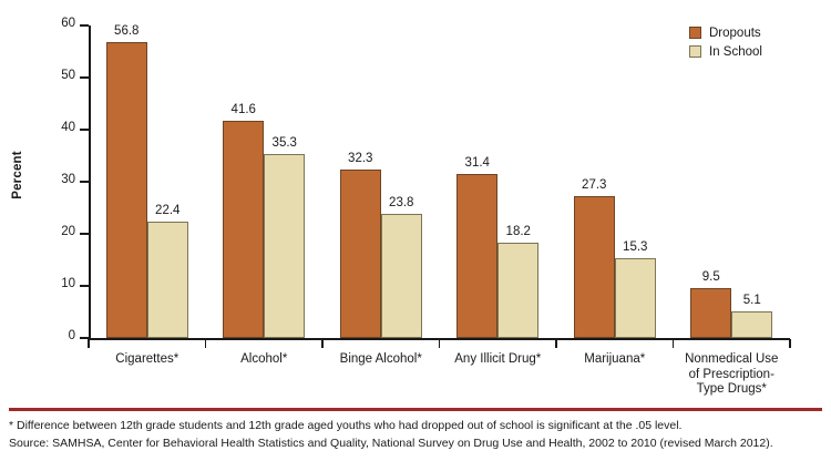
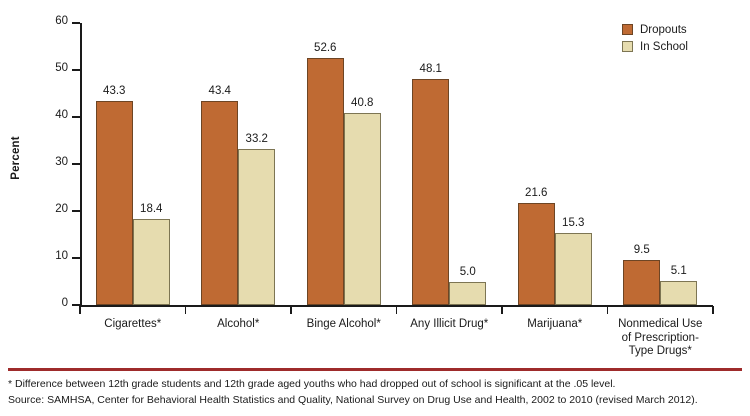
Dropouts/Cigarettes*: 56.8 -> 43.3
In School/Cigarettes*: 22.4 -> 18.4
Dropouts/Alcohol*: 41.6 -> 43.4
In School/Alcohol*: 35.3 -> 33.2
Dropouts/Binge Alcohol*: 32.3 -> 52.6
In School/Binge Alcohol*: 23.8 -> 40.8
Dropouts/Any Illicit Drug*: 31.4 -> 48.1
In School/Any Illicit Drug*: 18.2 -> 5.0
Dropouts/Marijuana*: 27.3 -> 21.6
